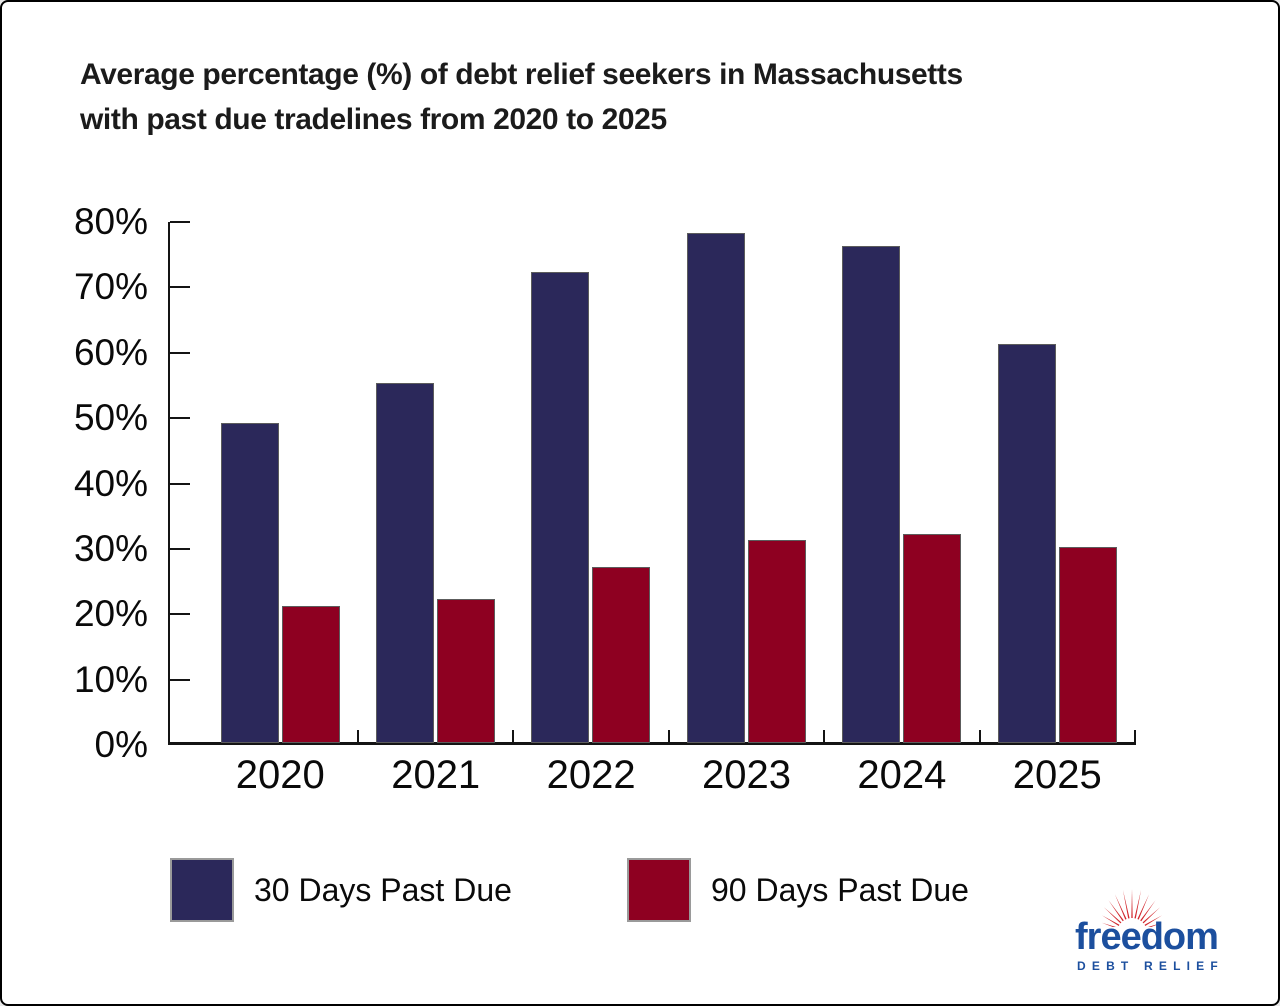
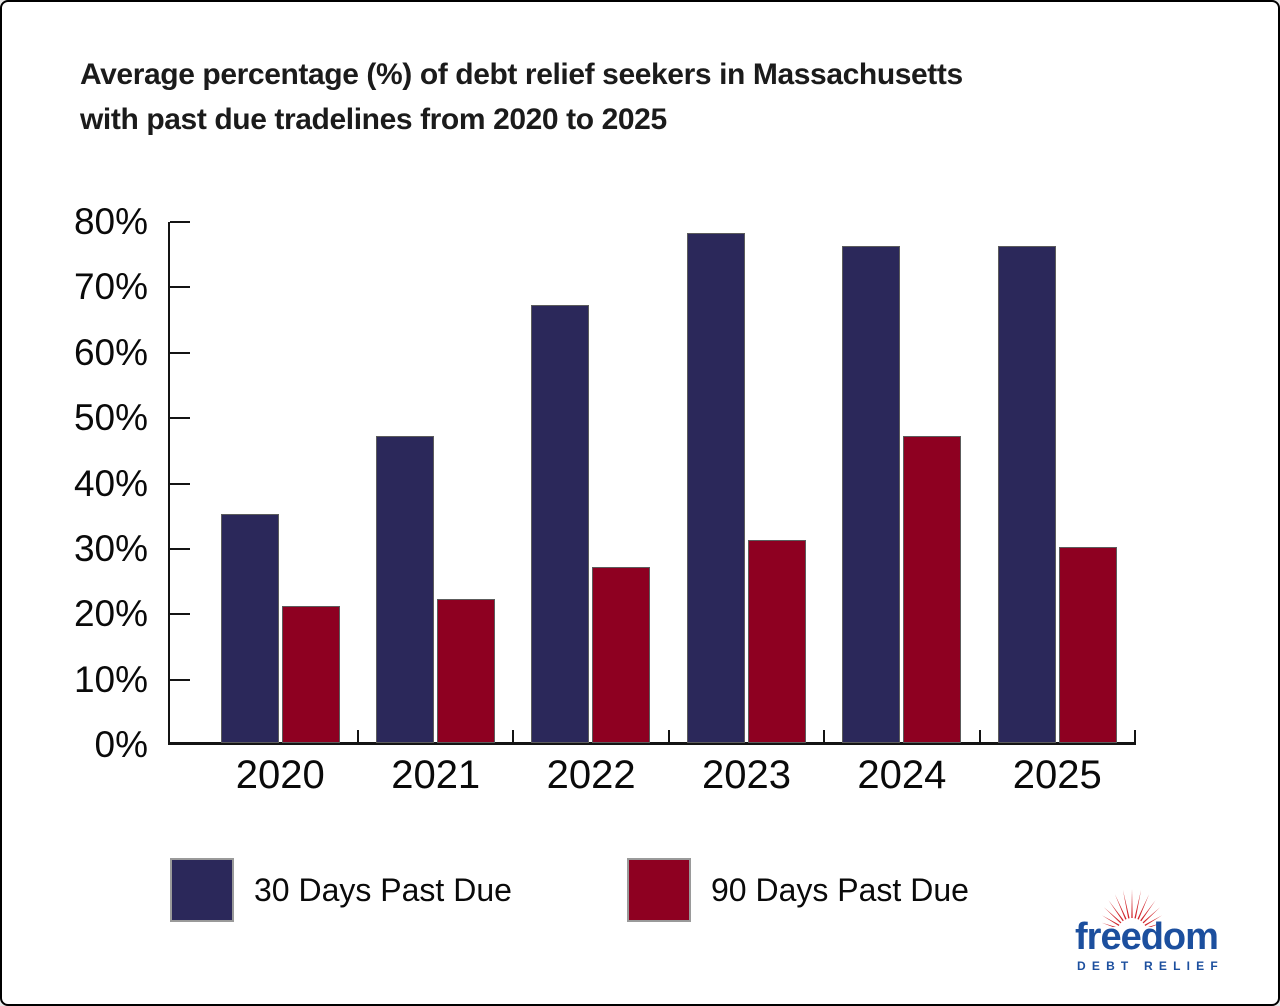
30 Days Past Due/2020: 49% -> 35%
30 Days Past Due/2021: 55% -> 47%
30 Days Past Due/2022: 72% -> 67%
90 Days Past Due/2024: 32% -> 47%
30 Days Past Due/2025: 61% -> 76%
